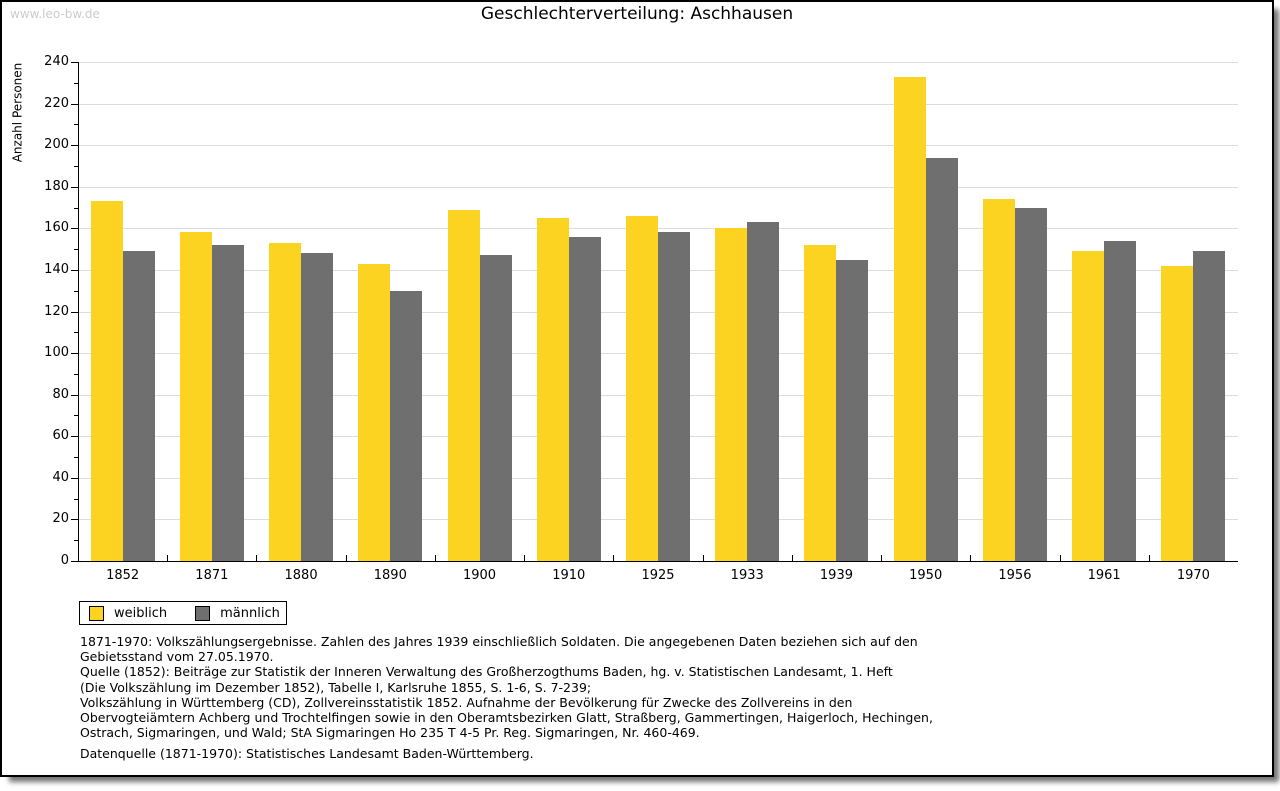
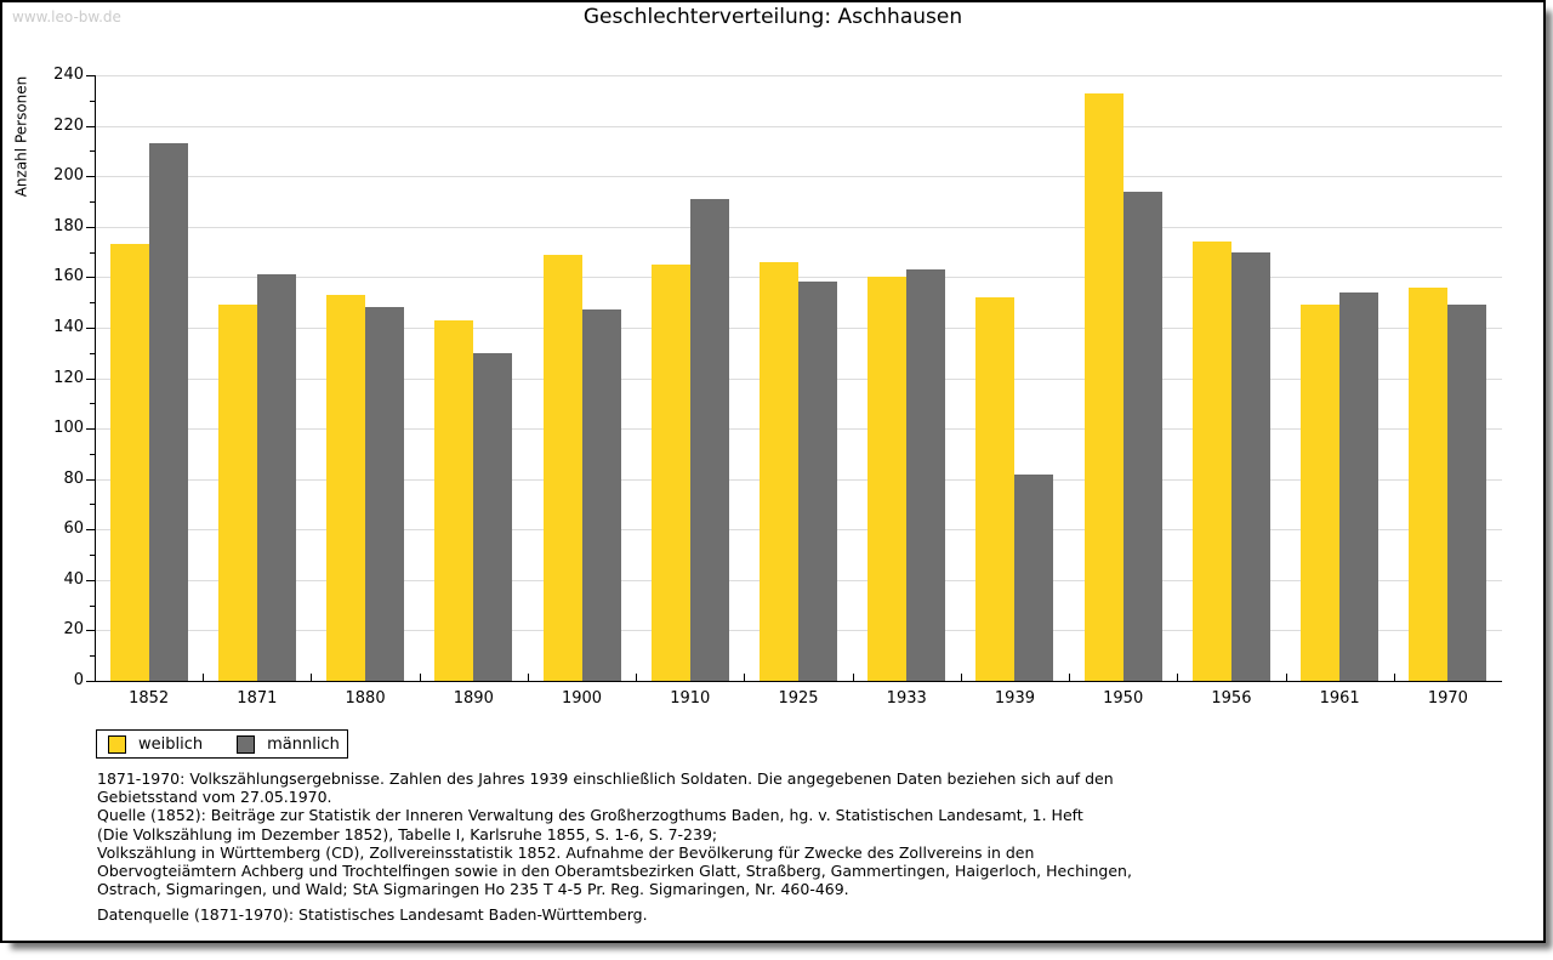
männlich/1852: 149 -> 213
weiblich/1871: 158 -> 149
männlich/1871: 152 -> 161
männlich/1910: 156 -> 191
männlich/1939: 145 -> 82
weiblich/1970: 142 -> 156
